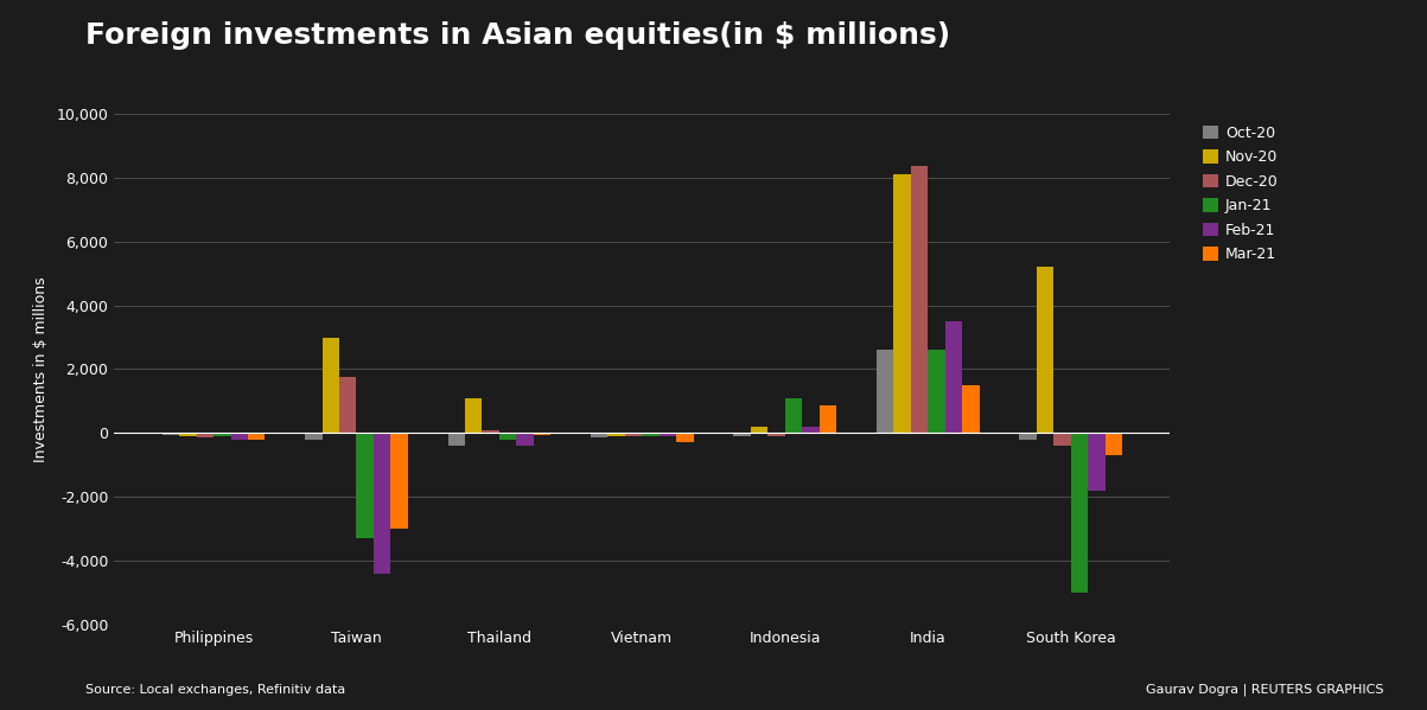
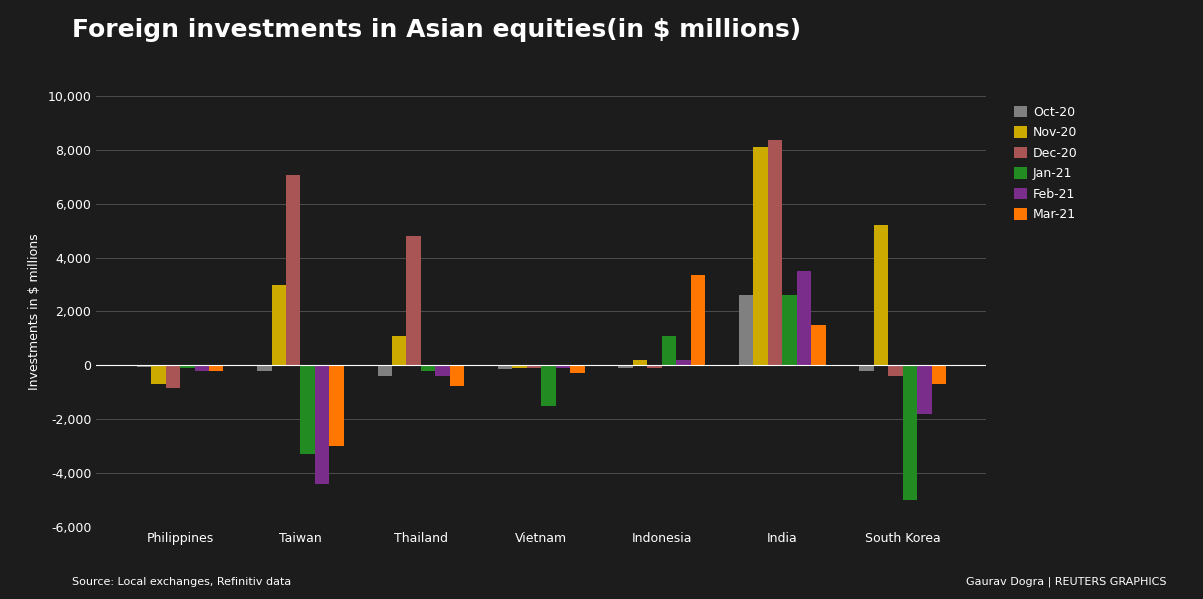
Nov-20/Philippines: -100 -> -700
Dec-20/Philippines: -150 -> -850
Dec-20/Taiwan: 1,750 -> 7,050
Dec-20/Thailand: 100 -> 4,800
Mar-21/Thailand: -50 -> -750
Jan-21/Vietnam: -100 -> -1,500
Mar-21/Indonesia: 850 -> 3,350
